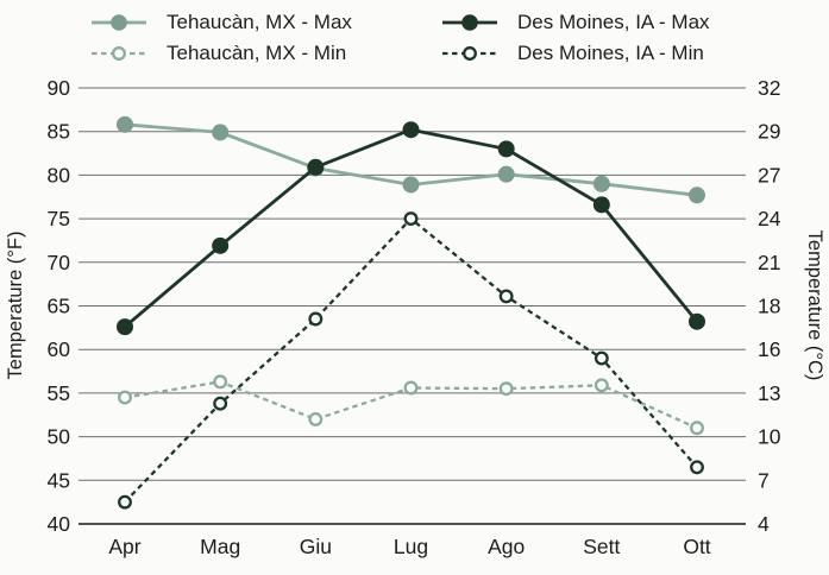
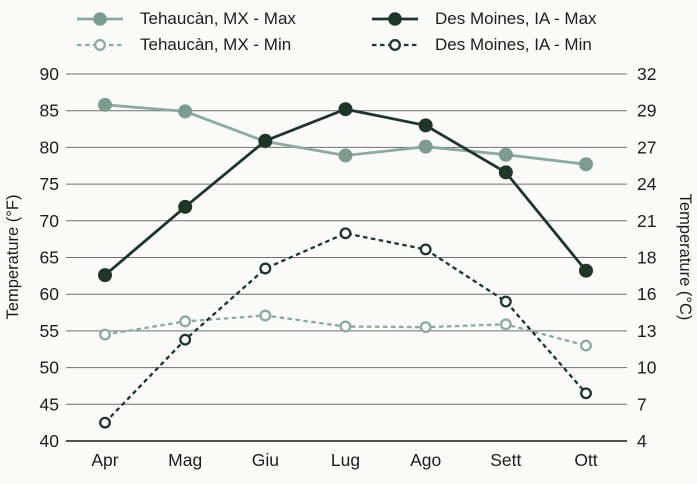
Tehaucàn, MX - Min/Giu: 52 -> 57
Des Moines, IA - Min/Lug: 75 -> 68
Tehaucàn, MX - Min/Ott: 51 -> 53
